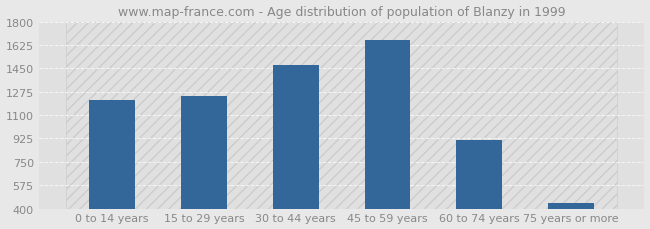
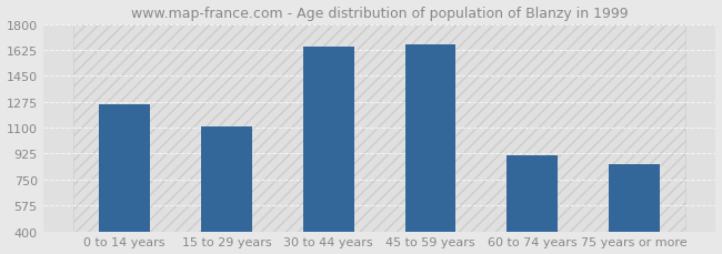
0 to 14 years: 1210 -> 1260
15 to 29 years: 1240 -> 1110
30 to 44 years: 1480 -> 1650
75 years or more: 440 -> 850
